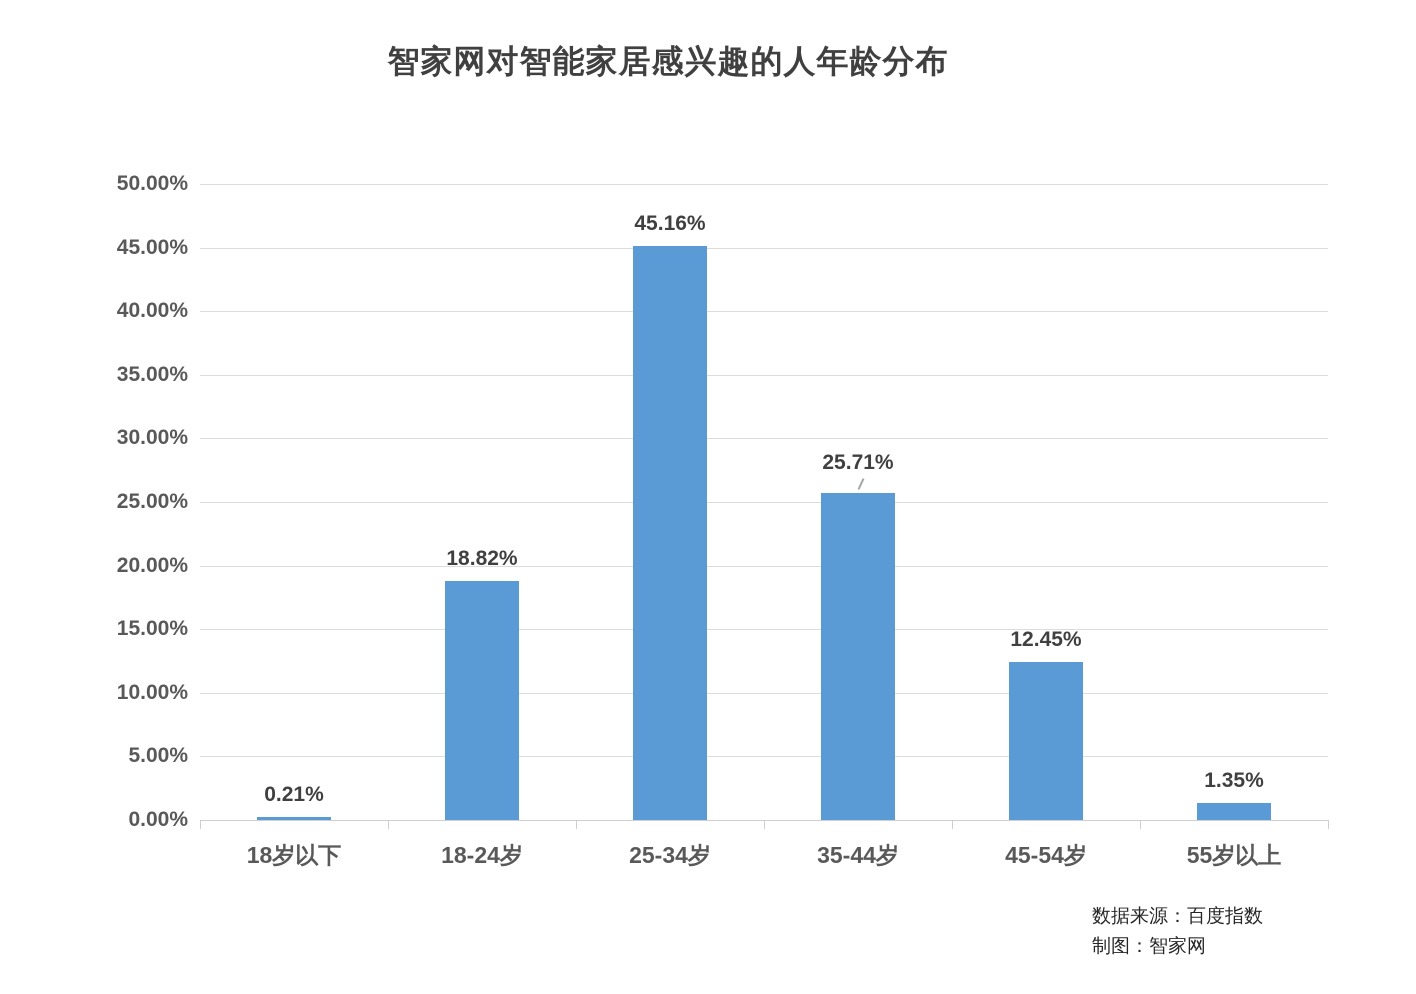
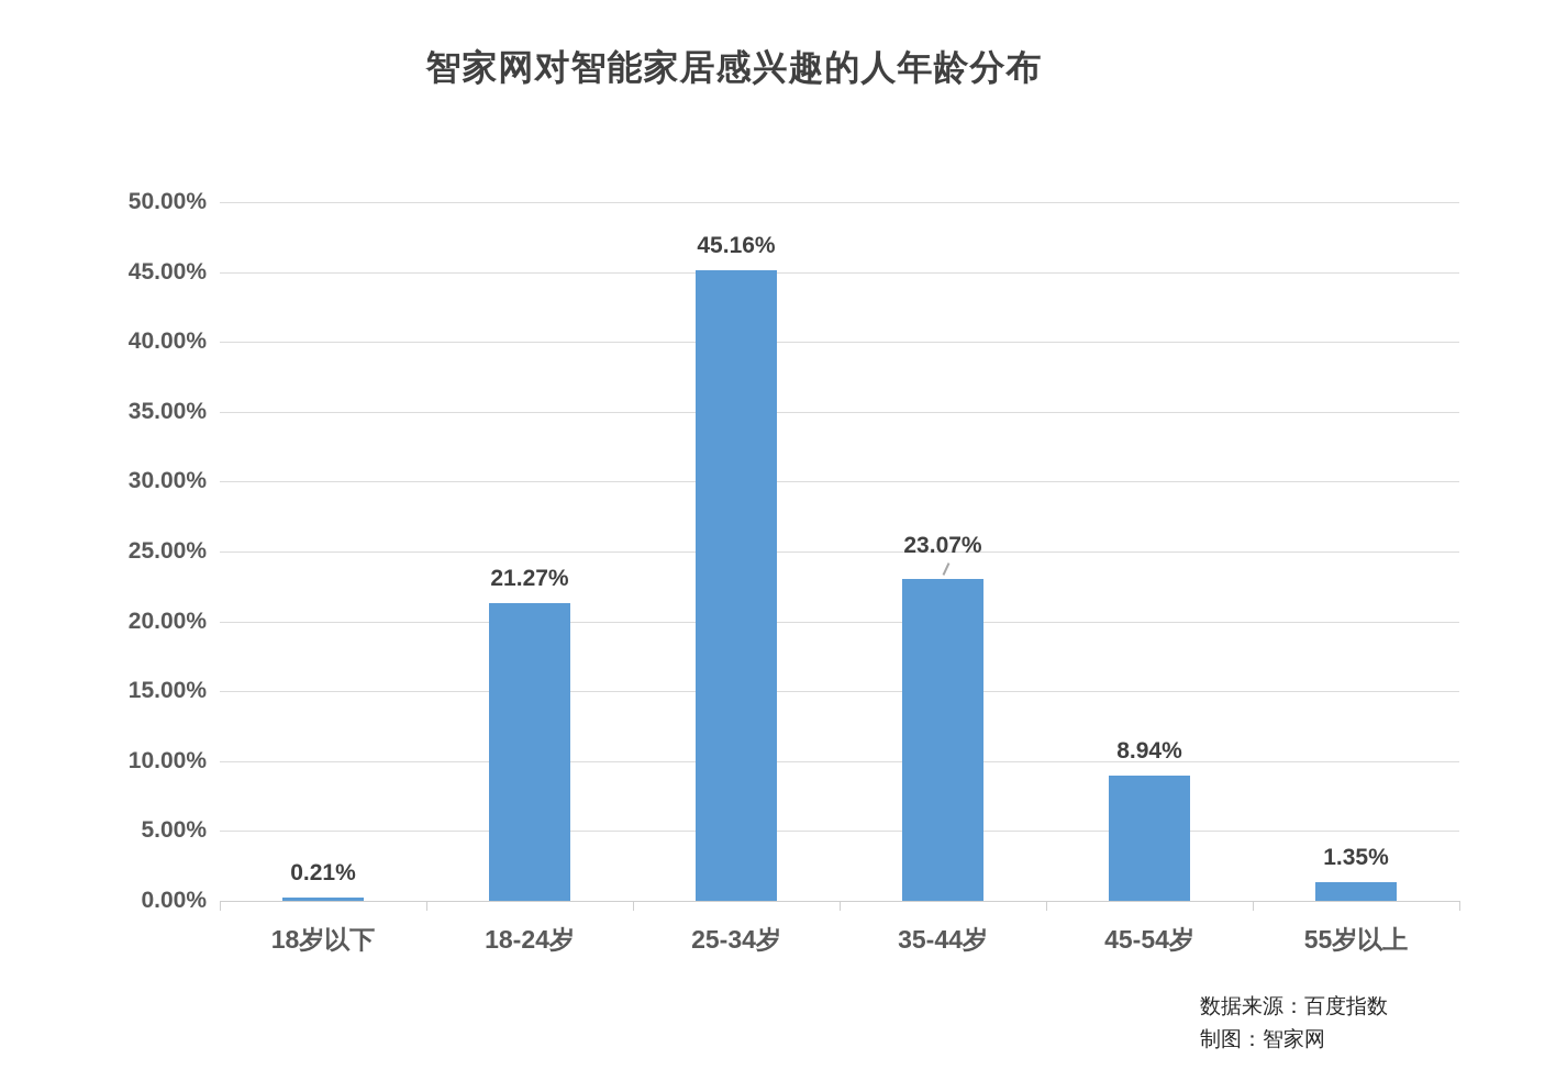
18-24岁: 18.82% -> 21.27%
35-44岁: 25.71% -> 23.07%
45-54岁: 12.45% -> 8.94%
